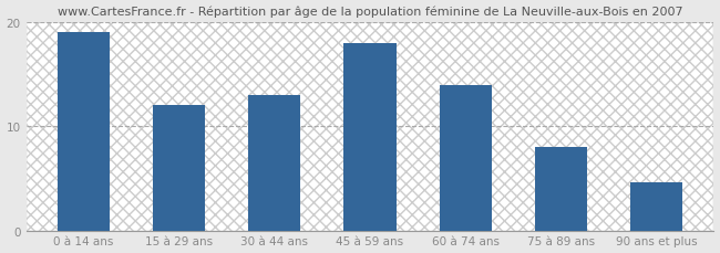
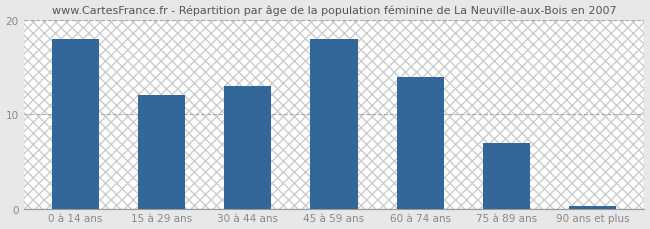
0 à 14 ans: 19.0 -> 18.0
75 à 89 ans: 8.0 -> 7.0
90 ans et plus: 4.6 -> 0.3
